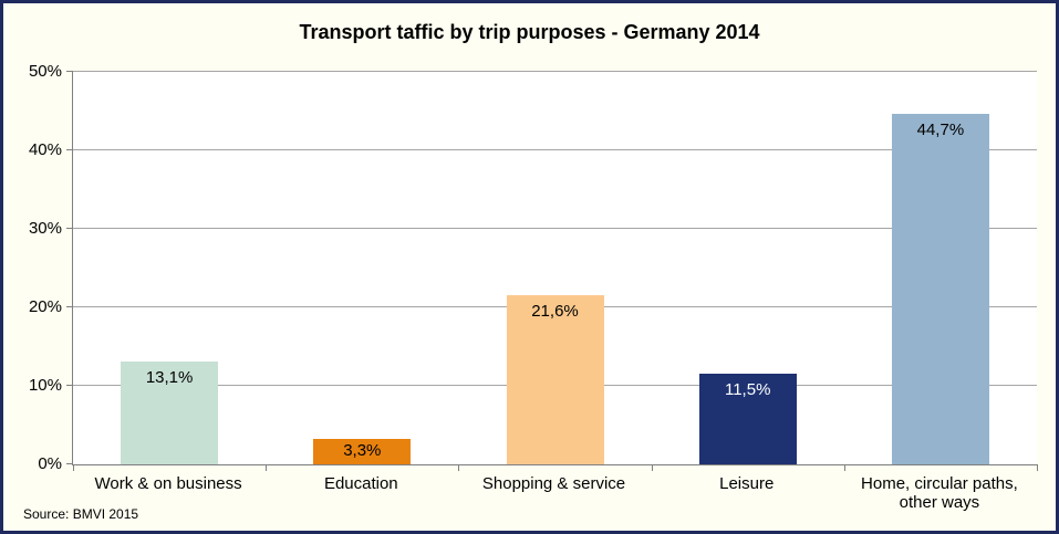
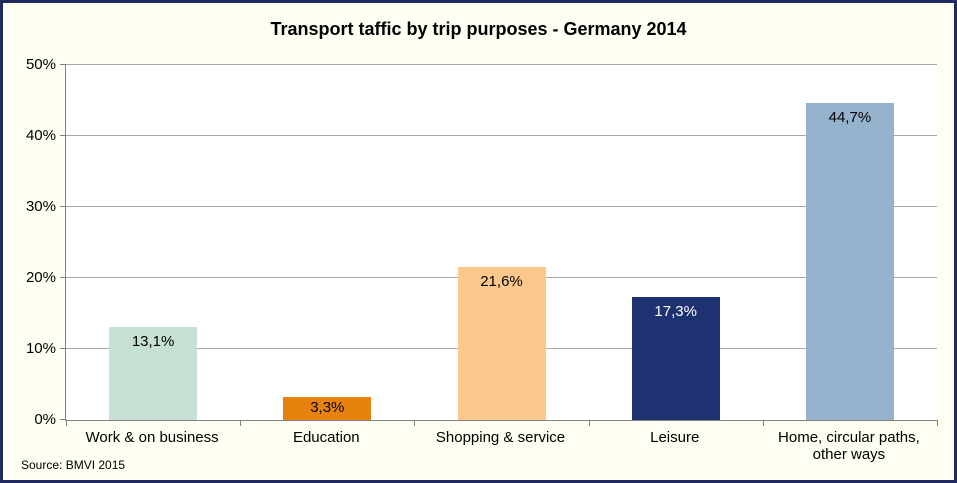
Leisure: 11,5% -> 17,3%
